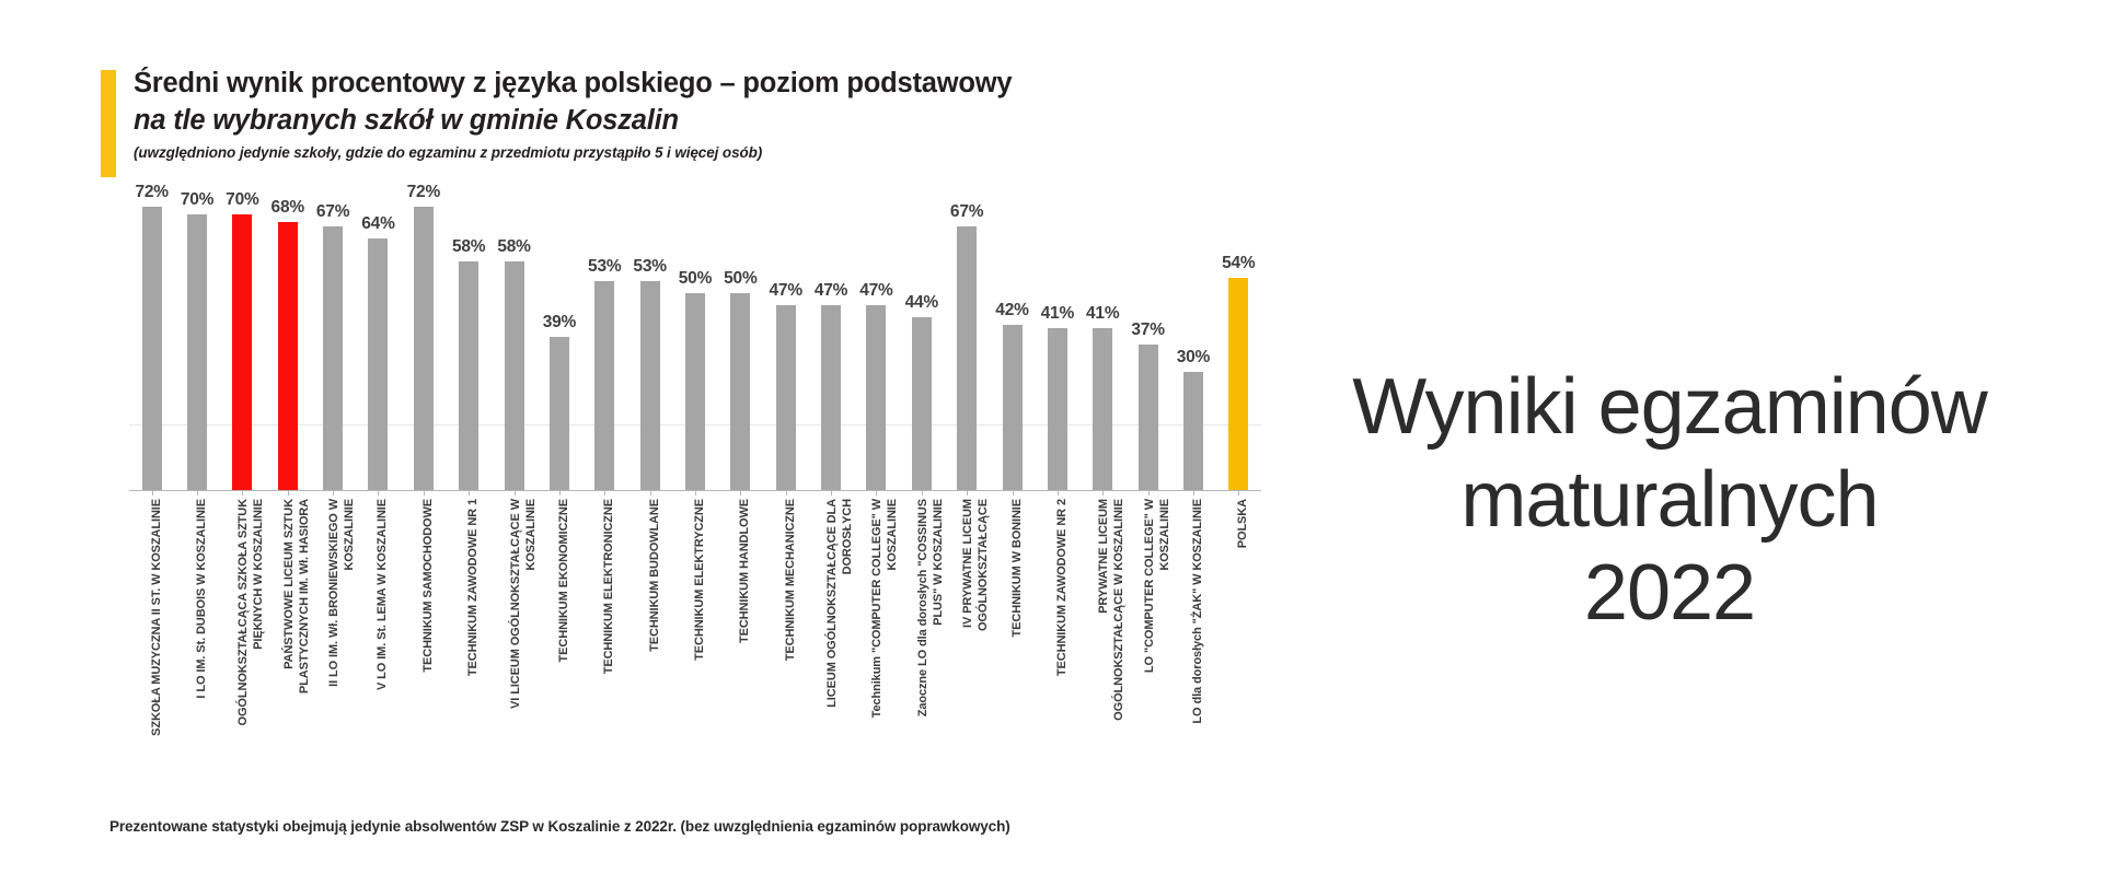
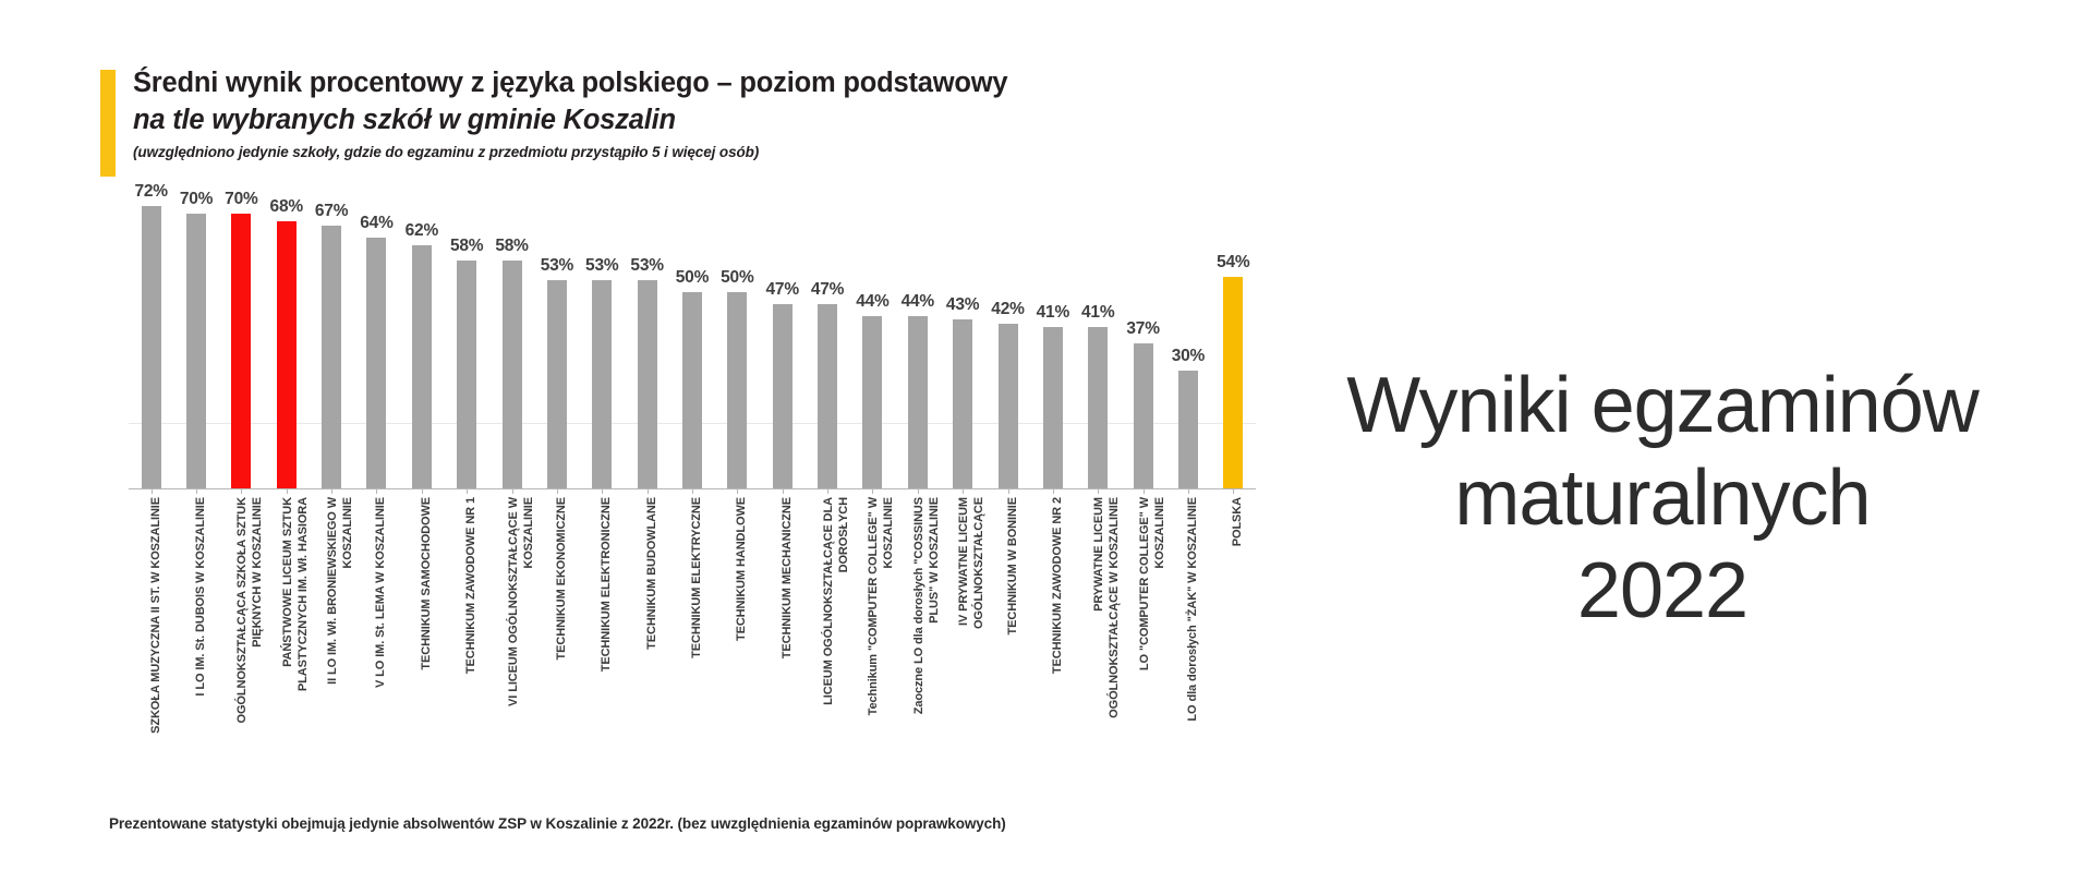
TECHNIKUM SAMOCHODOWE: 72% -> 62%
TECHNIKUM EKONOMICZNE: 39% -> 53%
Technikum "COMPUTER COLLEGE" W KOSZALINIE: 47% -> 44%
IV PRYWATNE LICEUM OGÓLNOKSZTAŁCĄCE: 67% -> 43%
